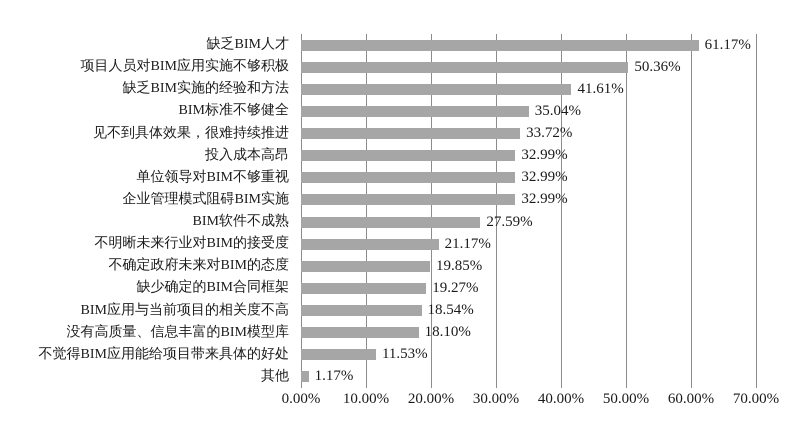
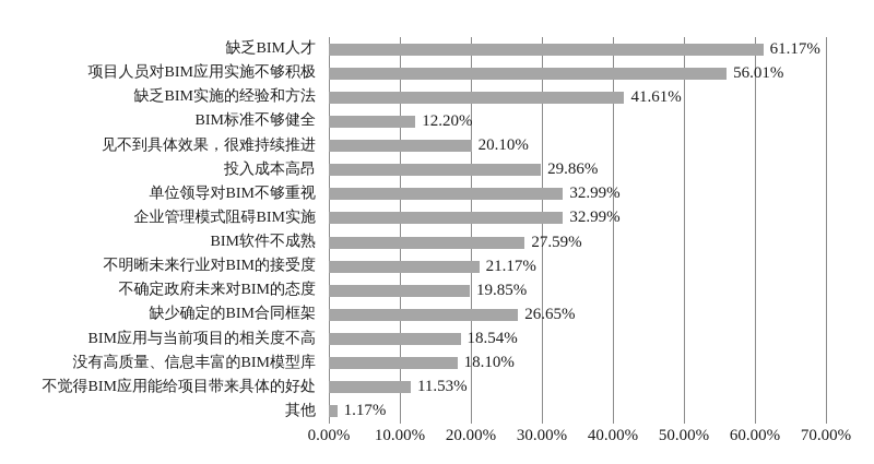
项目人员对BIM应用实施不够积极: 50.36% -> 56.01%
BIM标准不够健全: 35.04% -> 12.20%
见不到具体效果，很难持续推进: 33.72% -> 20.10%
投入成本高昂: 32.99% -> 29.86%
缺少确定的BIM合同框架: 19.27% -> 26.65%
